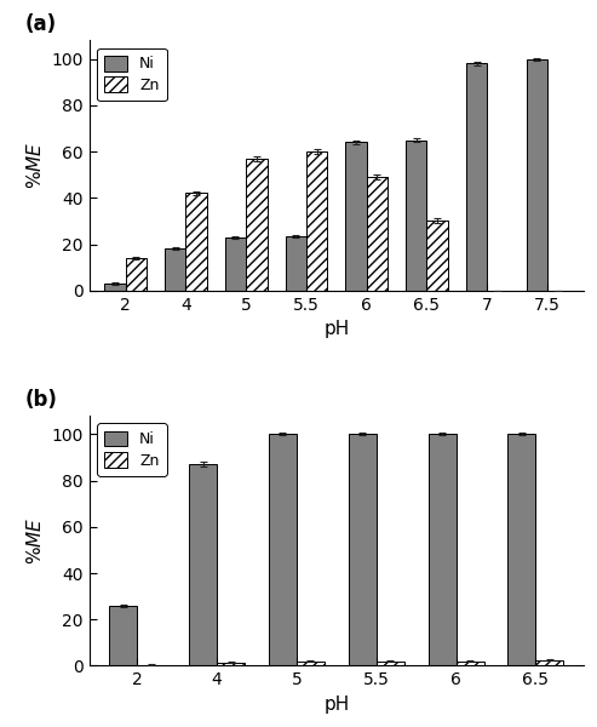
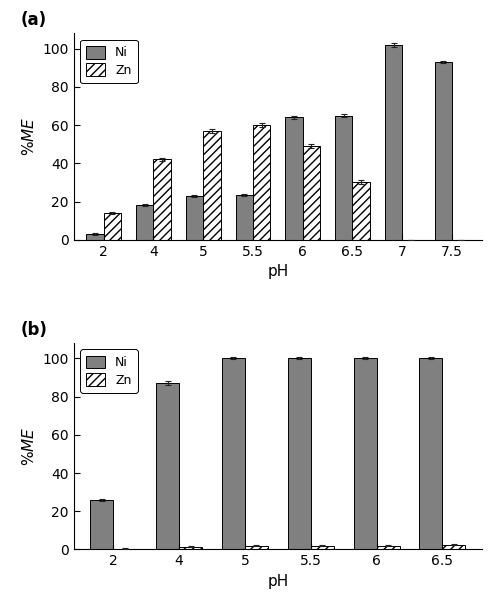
Ni/7: 98 -> 102
Ni/7.5: 100 -> 93
